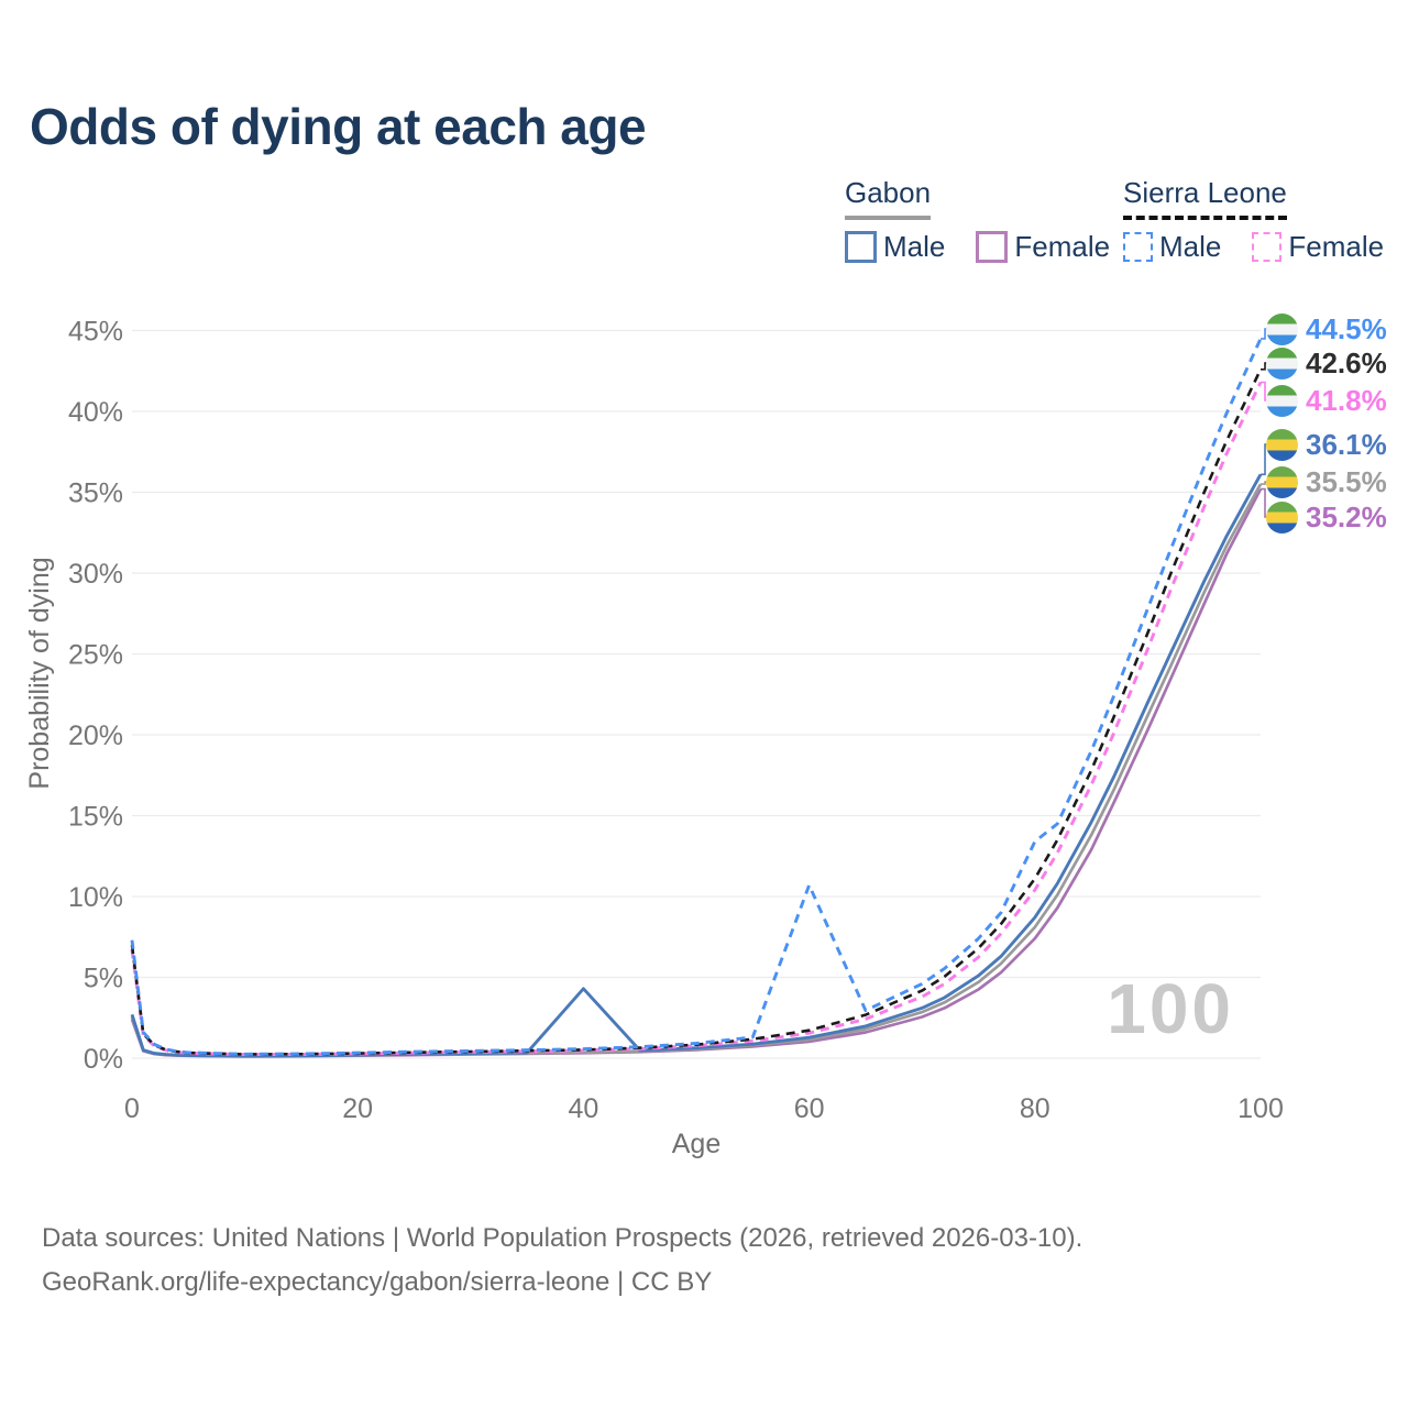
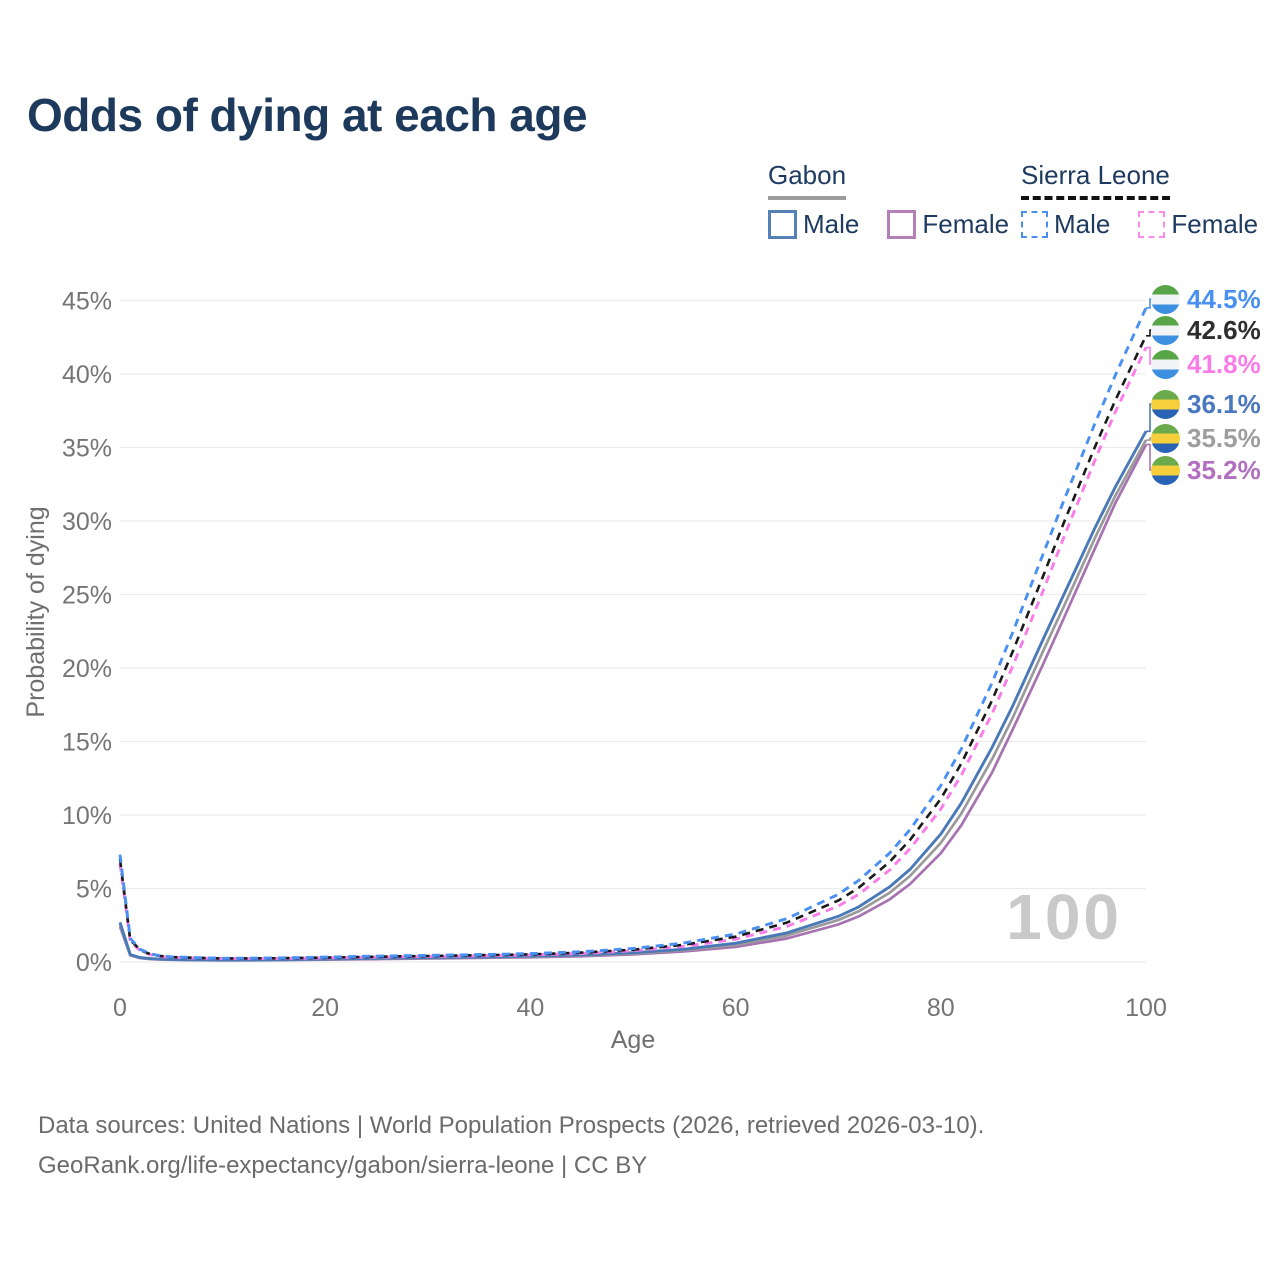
Gabon Male/40: 4.3% -> 0.4%
Sierra Leone Male/60: 10.7% -> 1.9%
Sierra Leone Male/80: 13.4% -> 12.0%
